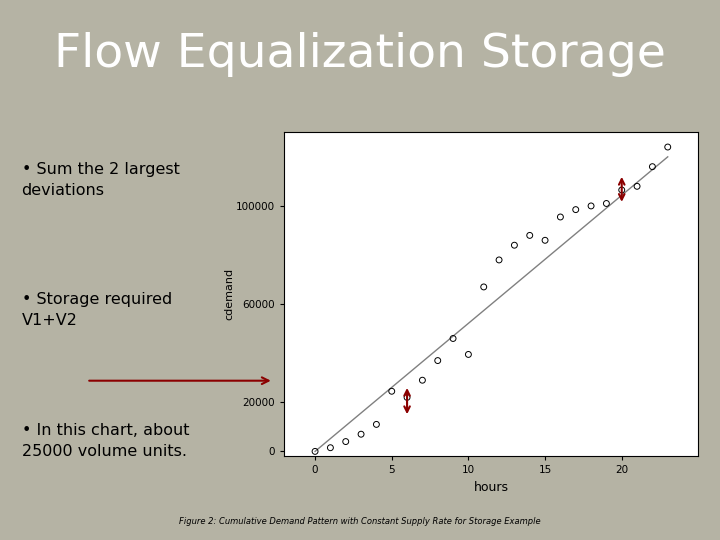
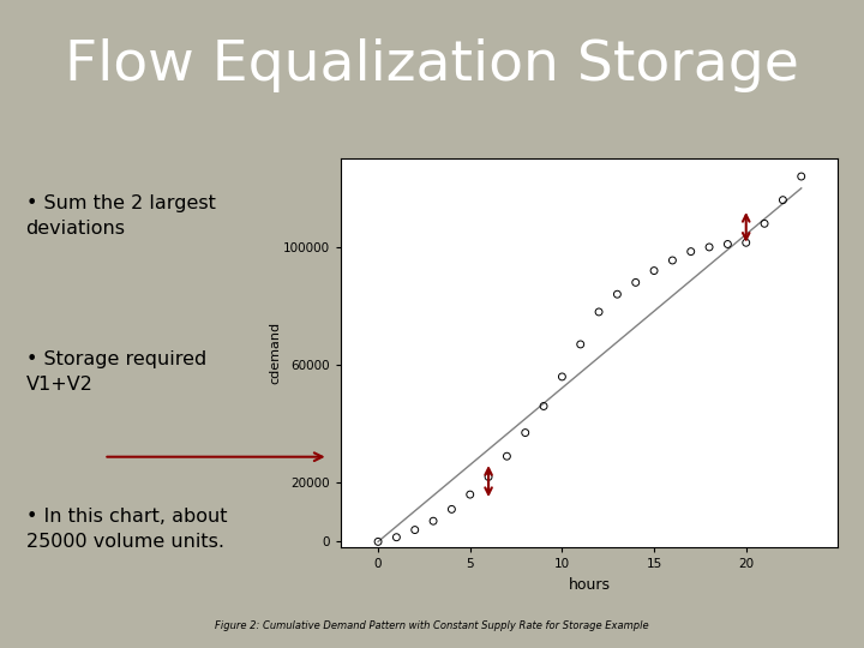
5: 24500 -> 16000
10: 39500 -> 56000
15: 86000 -> 92000
20: 106500 -> 101500
